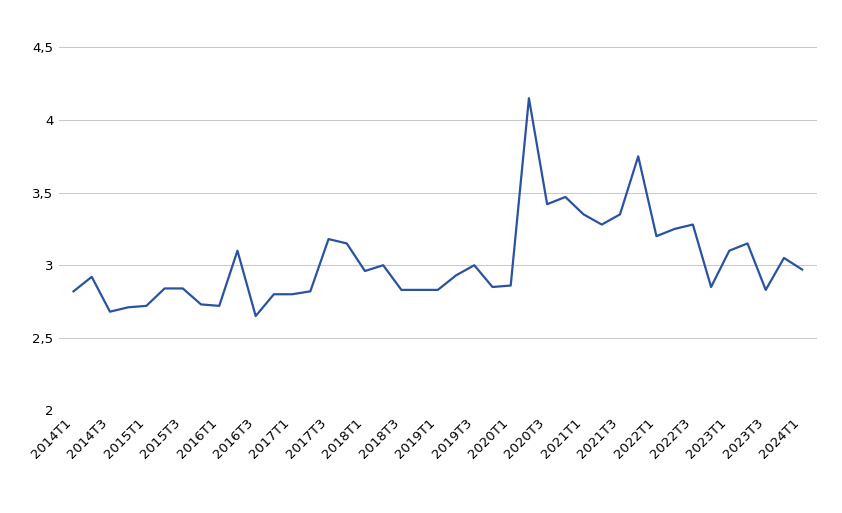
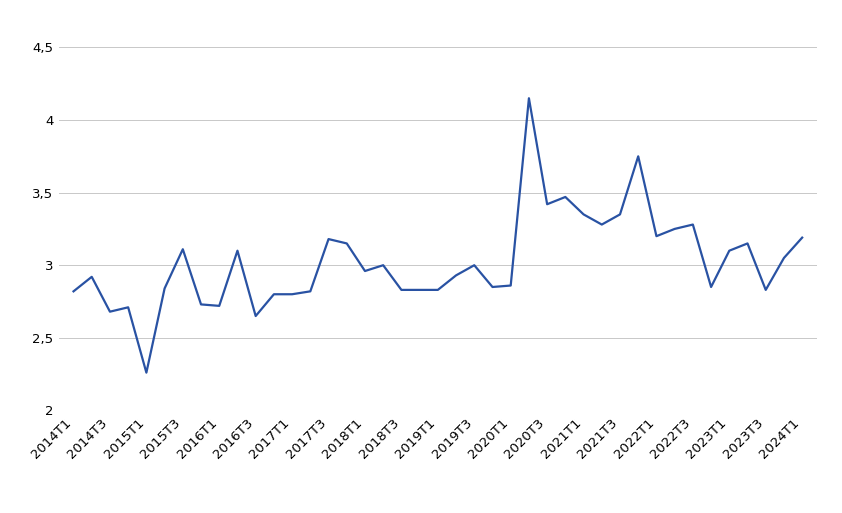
2015T1: 2,72 -> 2,26
2015T3: 2,84 -> 3,11
2024T1: 2,97 -> 3,19
